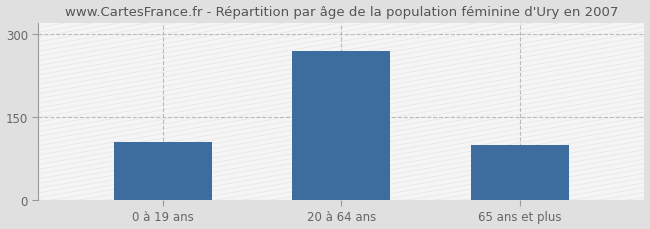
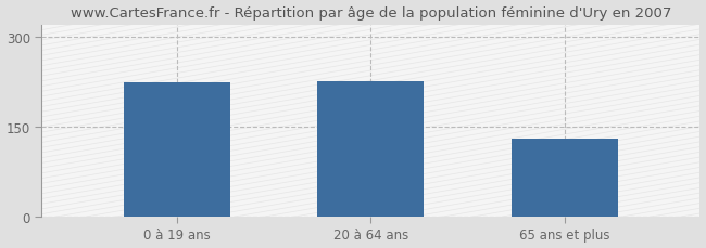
0 à 19 ans: 105 -> 224
20 à 64 ans: 270 -> 226
65 ans et plus: 100 -> 130
